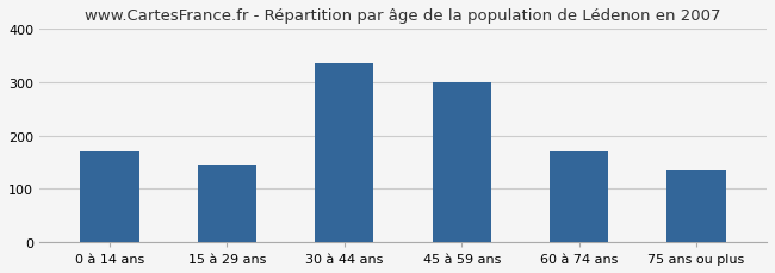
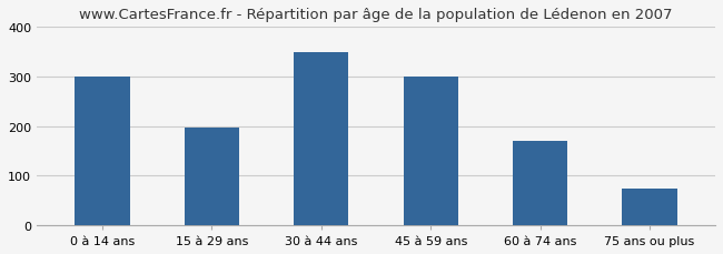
0 à 14 ans: 170 -> 300
15 à 29 ans: 145 -> 197
30 à 44 ans: 335 -> 350
75 ans ou plus: 135 -> 73
